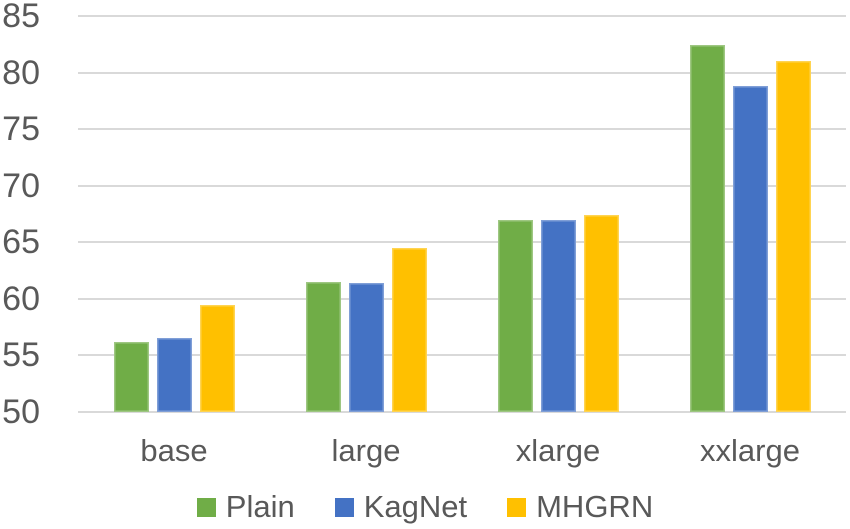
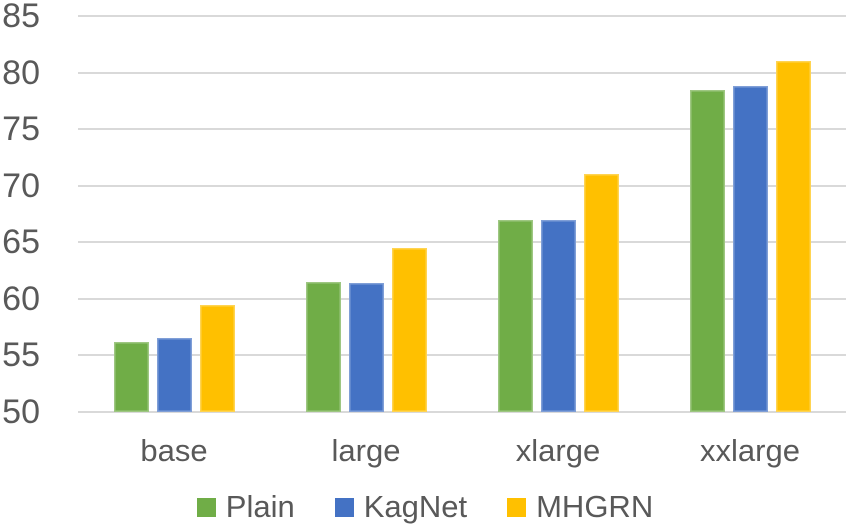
MHGRN/xlarge: 67.4 -> 71.0
Plain/xxlarge: 82.4 -> 78.5
